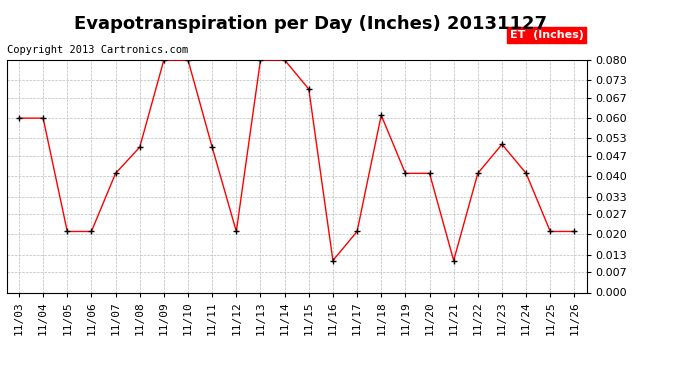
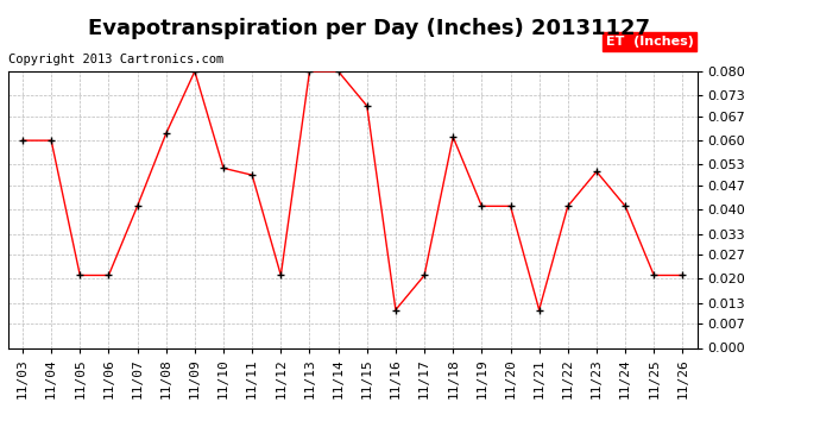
11/08: 0.050 -> 0.062
11/10: 0.080 -> 0.052
